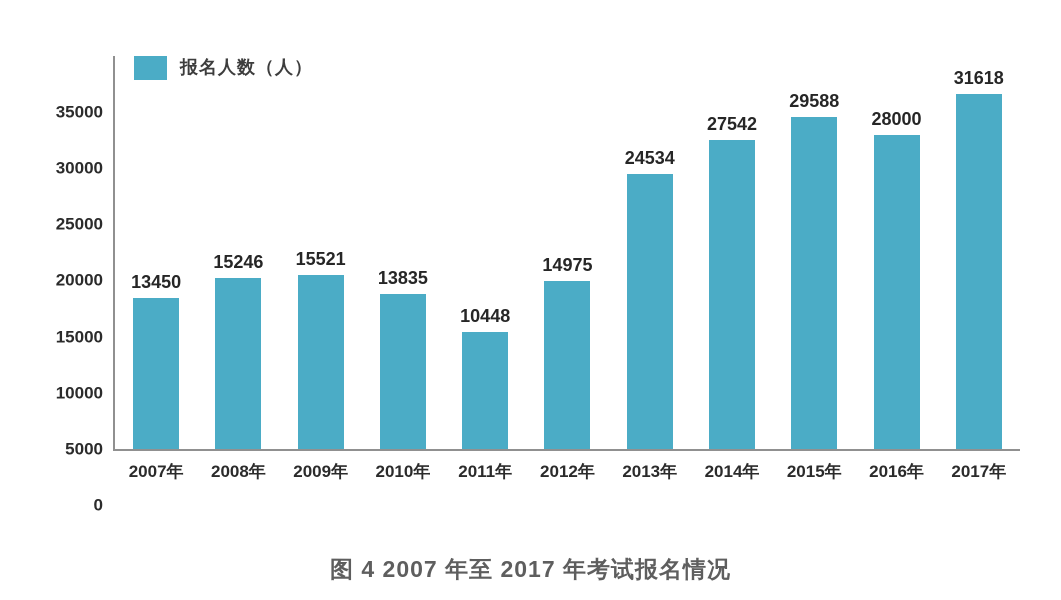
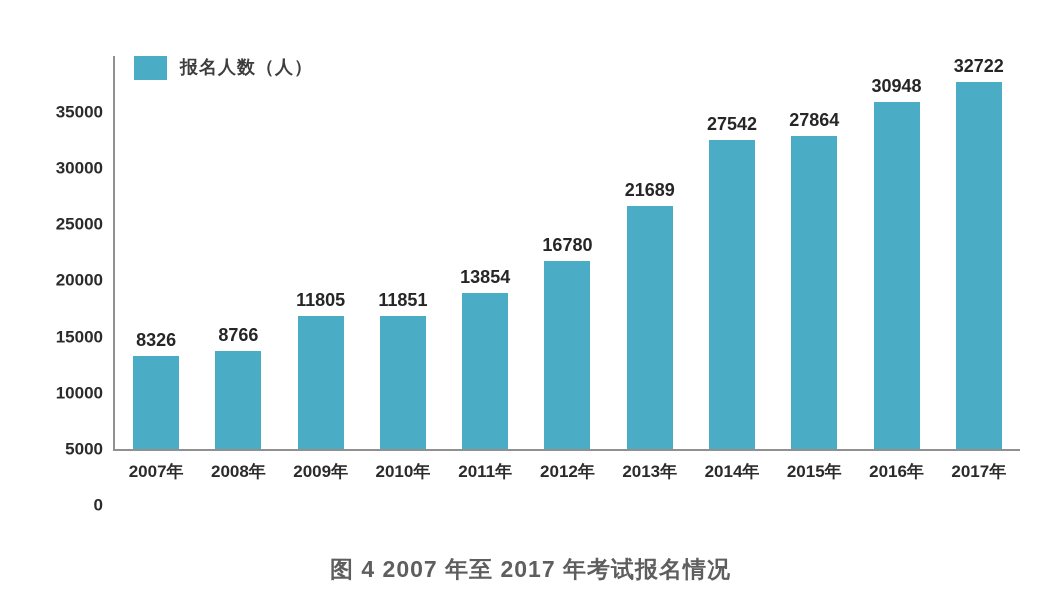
2007年: 13450 -> 8326
2008年: 15246 -> 8766
2009年: 15521 -> 11805
2010年: 13835 -> 11851
2011年: 10448 -> 13854
2012年: 14975 -> 16780
2013年: 24534 -> 21689
2015年: 29588 -> 27864
2016年: 28000 -> 30948
2017年: 31618 -> 32722
